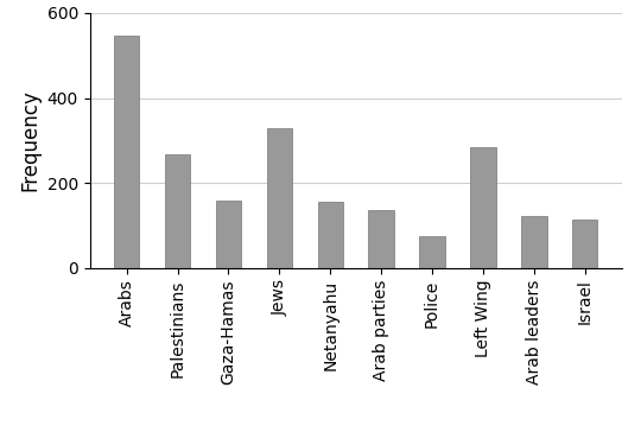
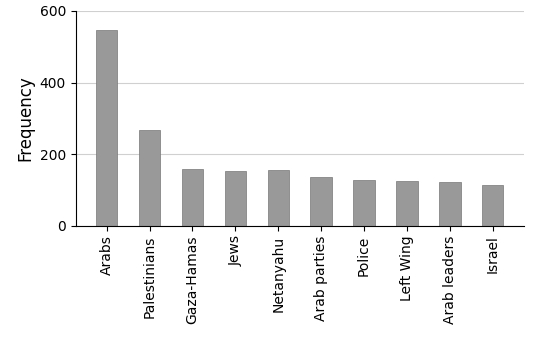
Jews: 330 -> 153
Police: 75 -> 128
Left Wing: 285 -> 124
